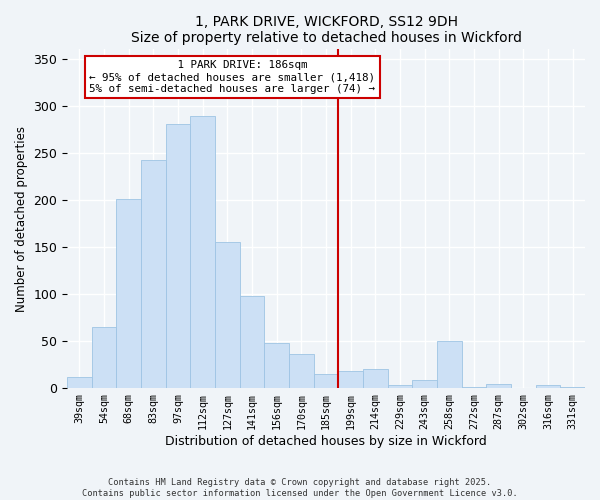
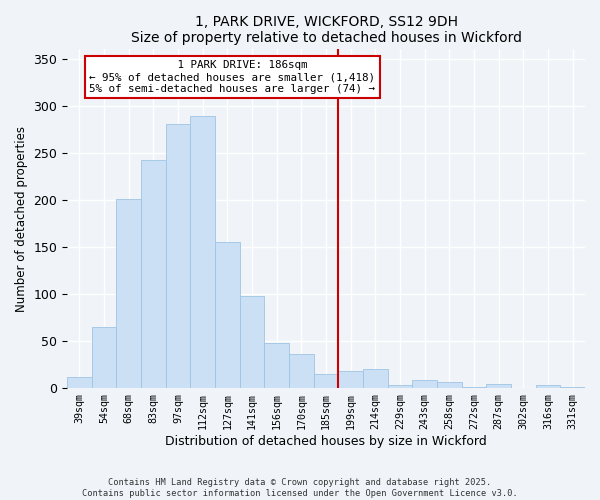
258sqm: 50 -> 6
